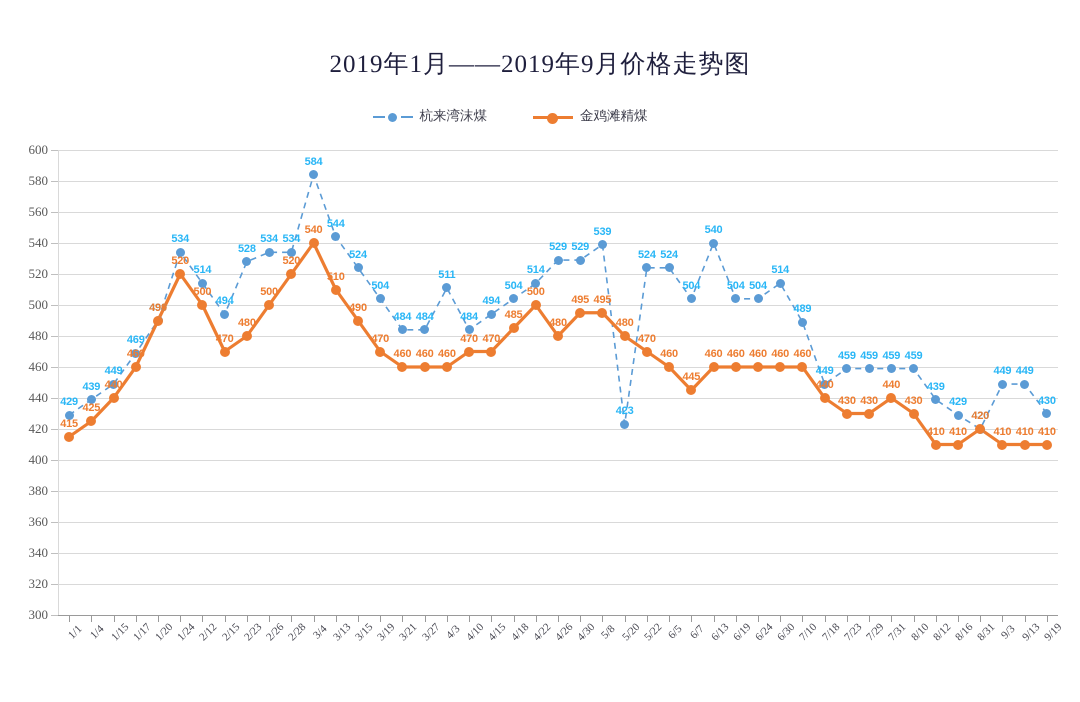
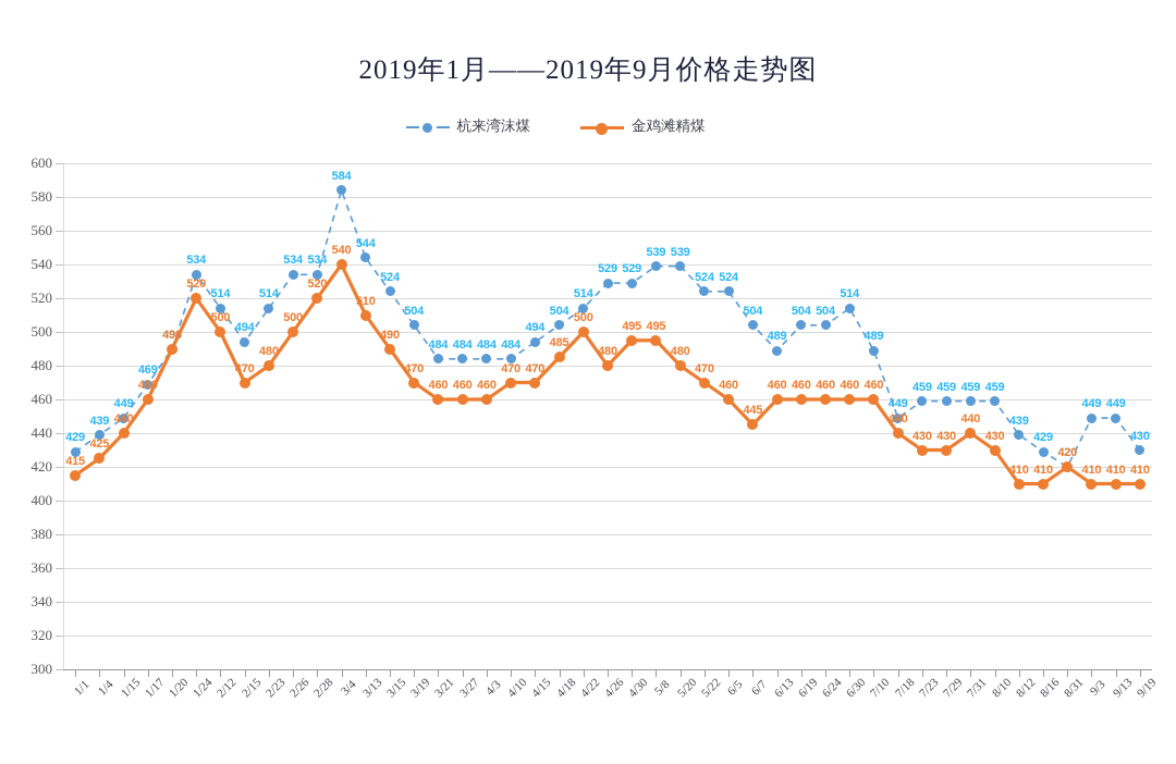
杭来湾沫煤/2/23: 528 -> 514
杭来湾沫煤/4/3: 511 -> 484
杭来湾沫煤/5/20: 423 -> 539
杭来湾沫煤/6/13: 540 -> 489
